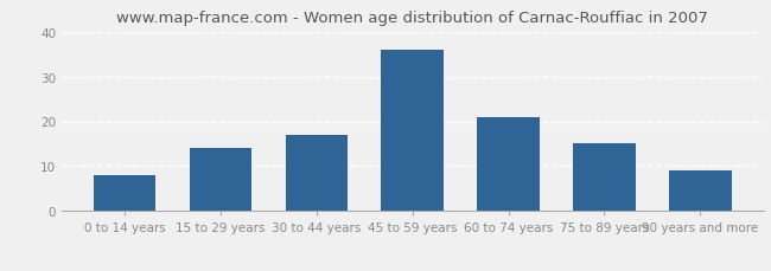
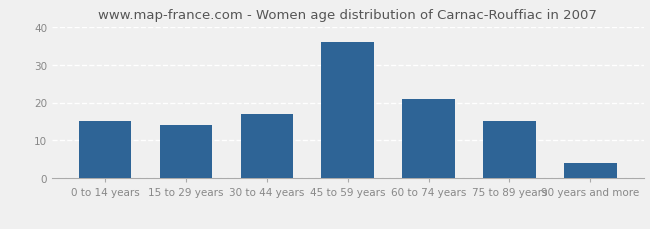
0 to 14 years: 8 -> 15
90 years and more: 9 -> 4
